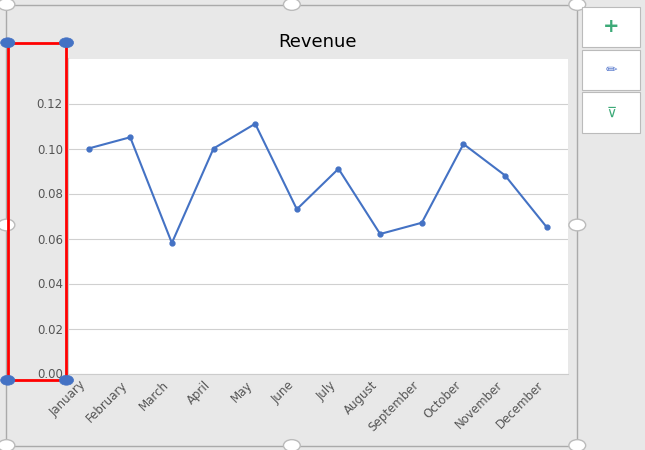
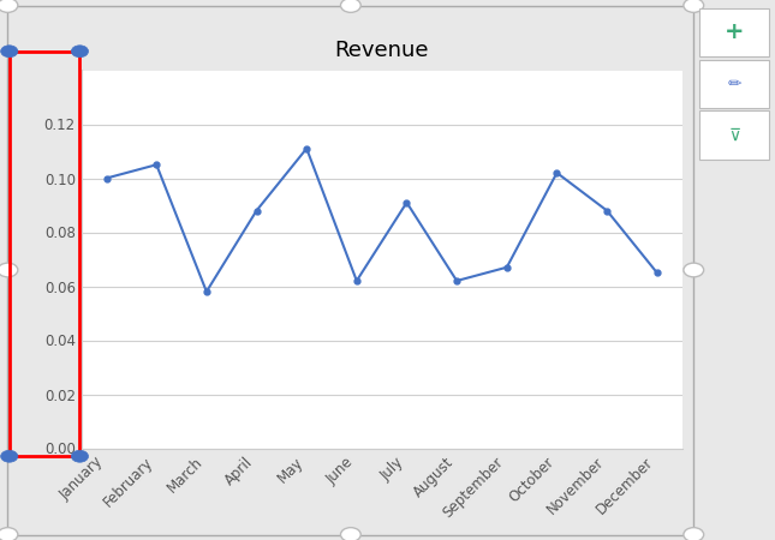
April: 0.100 -> 0.088
June: 0.073 -> 0.062
